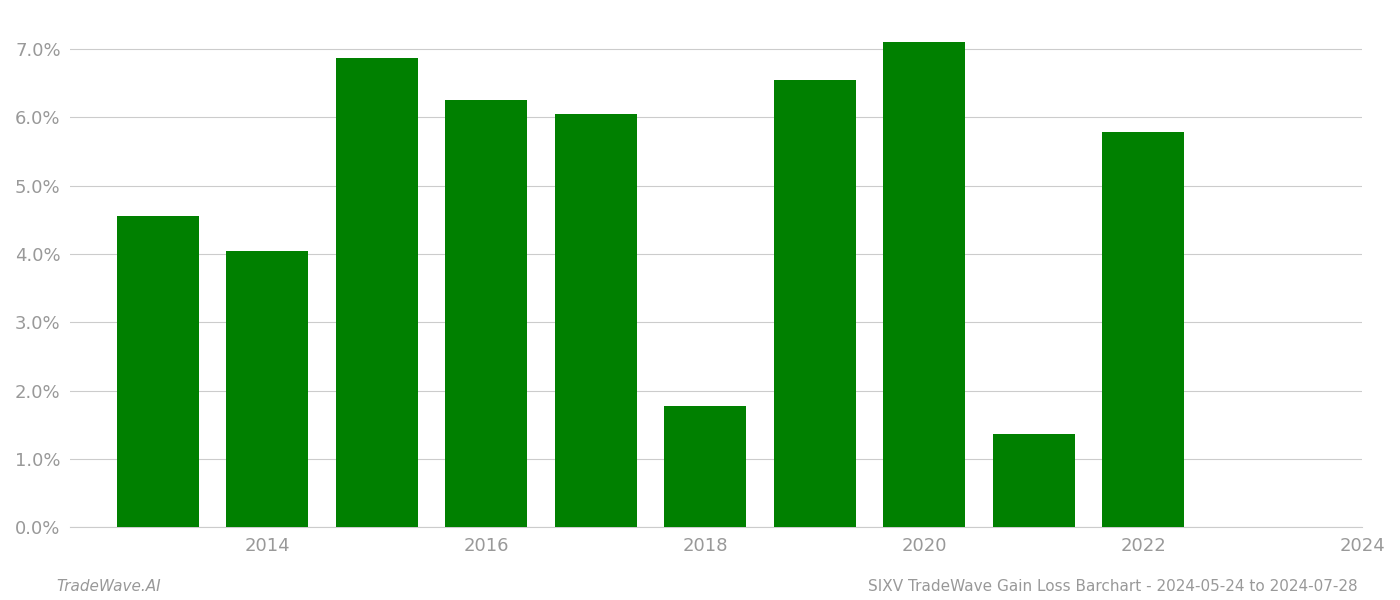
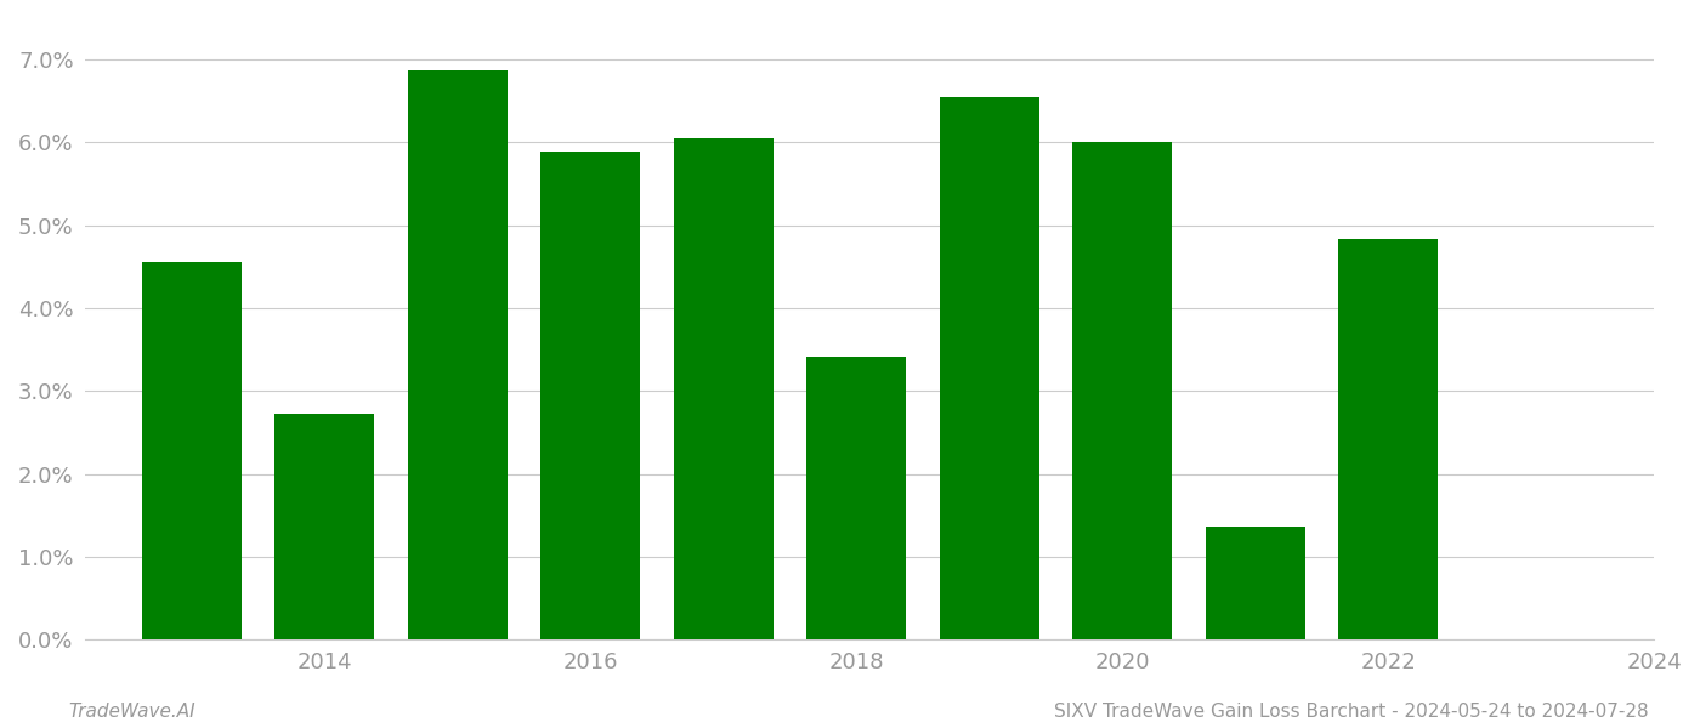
2014: 4.04% -> 2.72%
2016: 6.26% -> 5.89%
2018: 1.78% -> 3.42%
2020: 7.10% -> 6.00%
2022: 5.78% -> 4.84%
